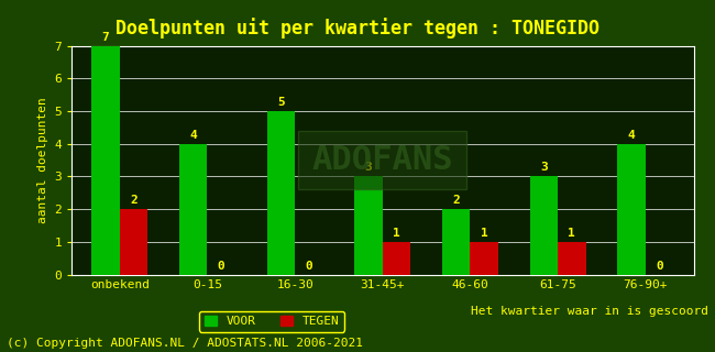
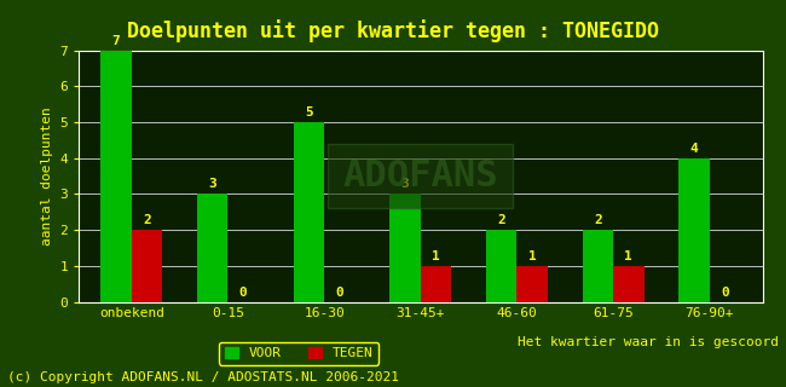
VOOR/0-15: 4 -> 3
VOOR/61-75: 3 -> 2
